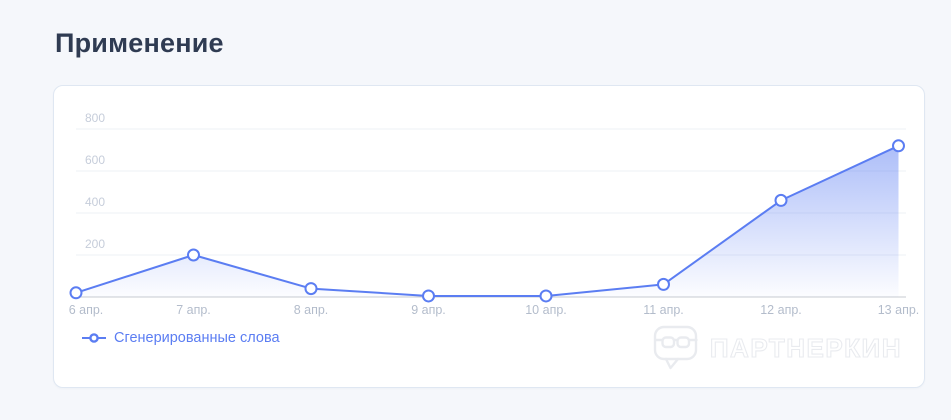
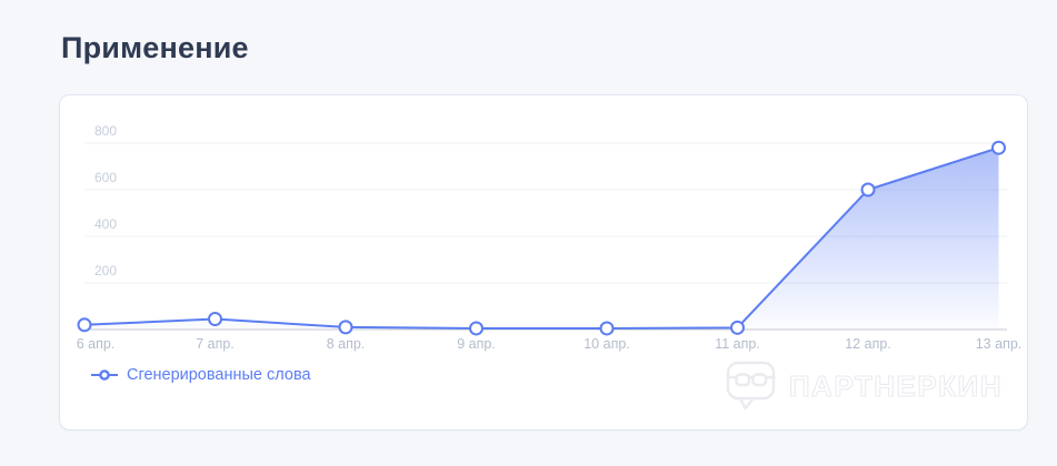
7 апр.: 200 -> 40
8 апр.: 40 -> 10
11 апр.: 60 -> 10
12 апр.: 460 -> 600
13 апр.: 720 -> 780
